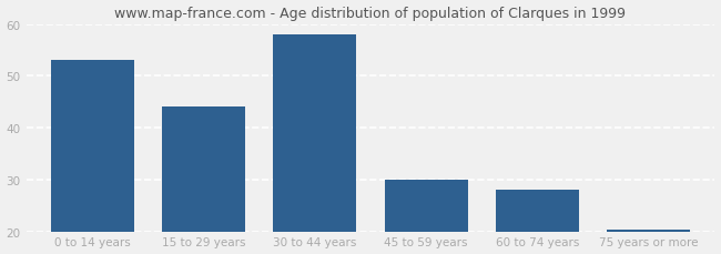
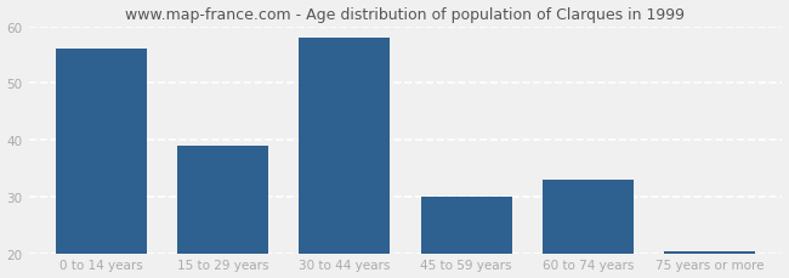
0 to 14 years: 53.0 -> 56.0
15 to 29 years: 44.0 -> 39.0
60 to 74 years: 28.0 -> 33.0
